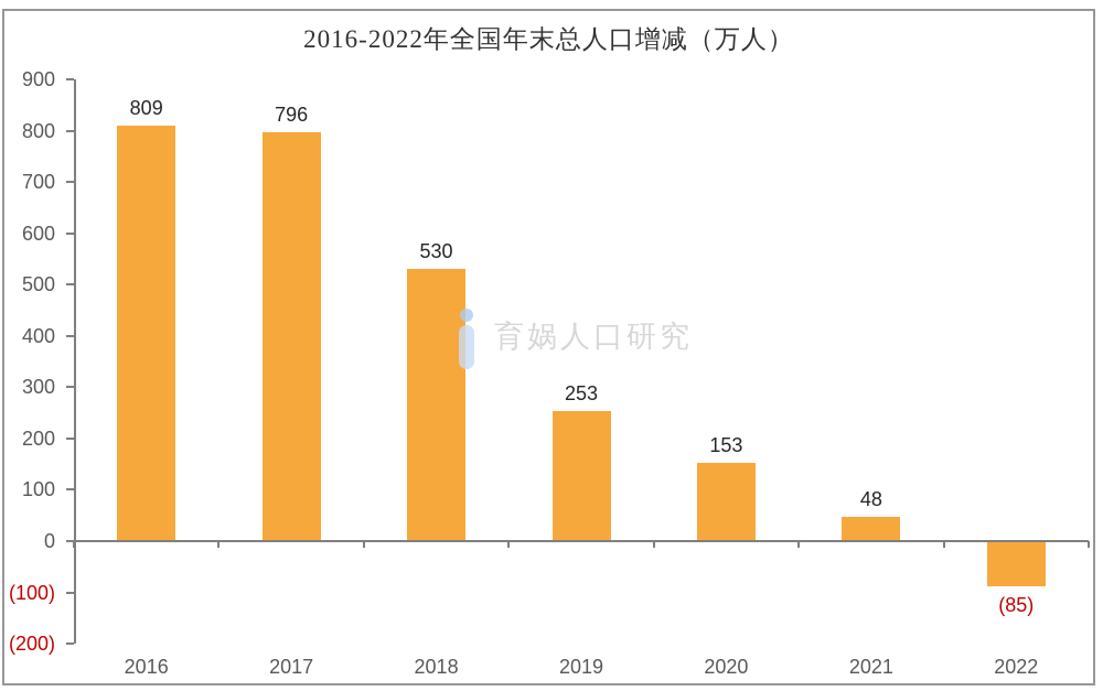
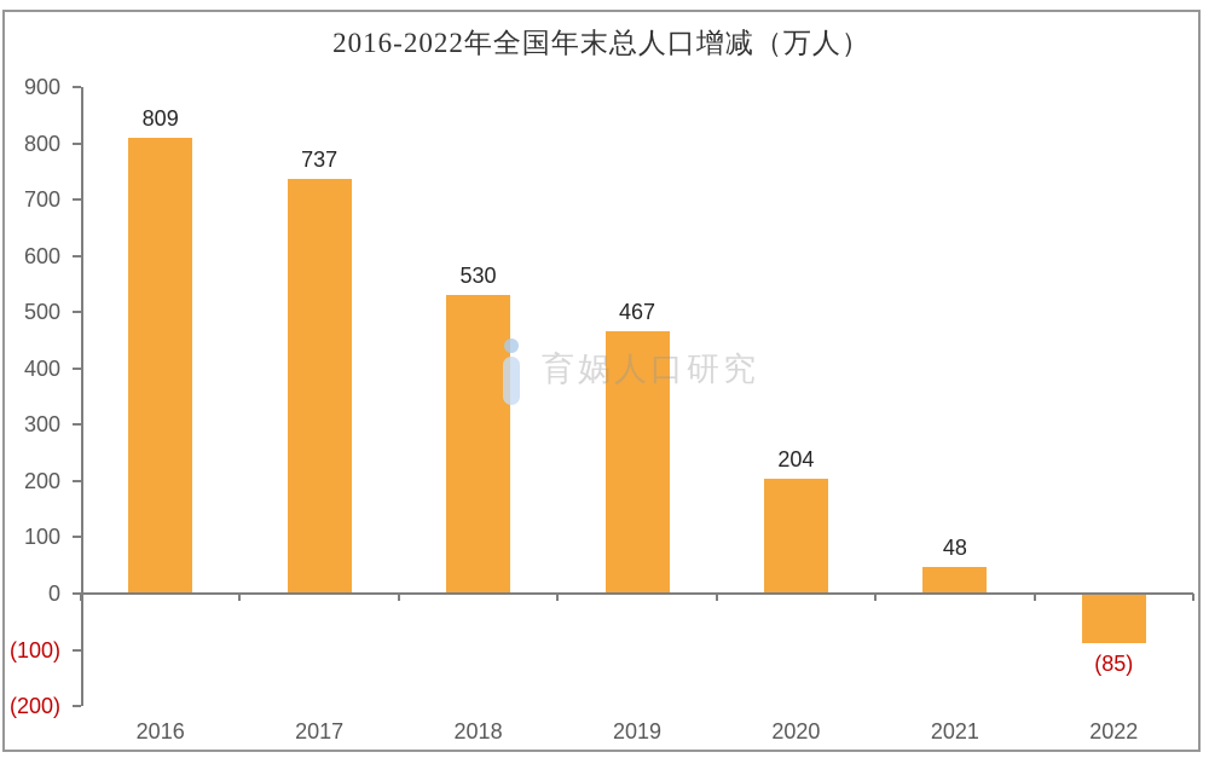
2017: 796 -> 737
2019: 253 -> 467
2020: 153 -> 204
